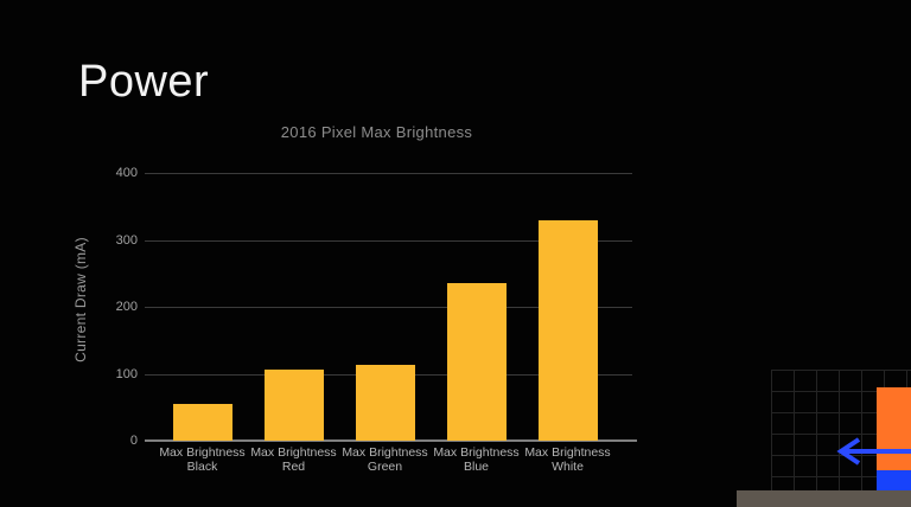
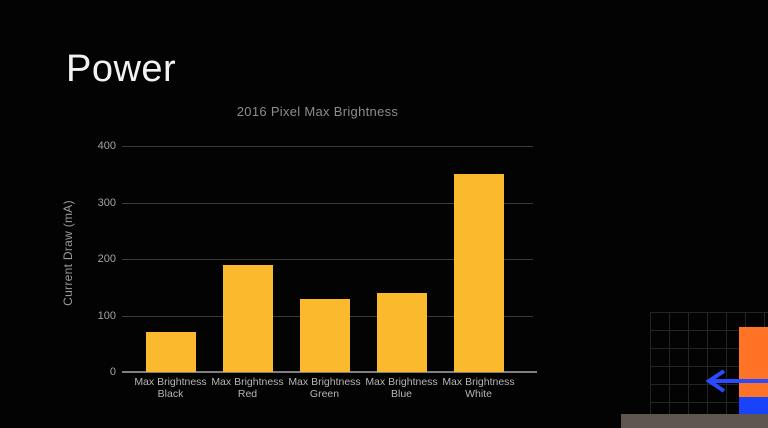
Max Brightness Black: 60 -> 70
Max Brightness Red: 110 -> 190
Max Brightness Green: 110 -> 130
Max Brightness Blue: 240 -> 140
Max Brightness White: 330 -> 350
